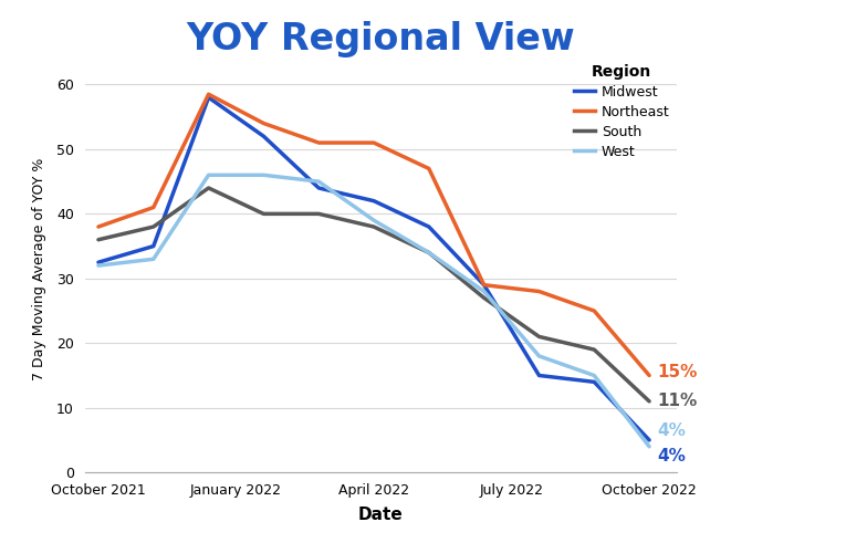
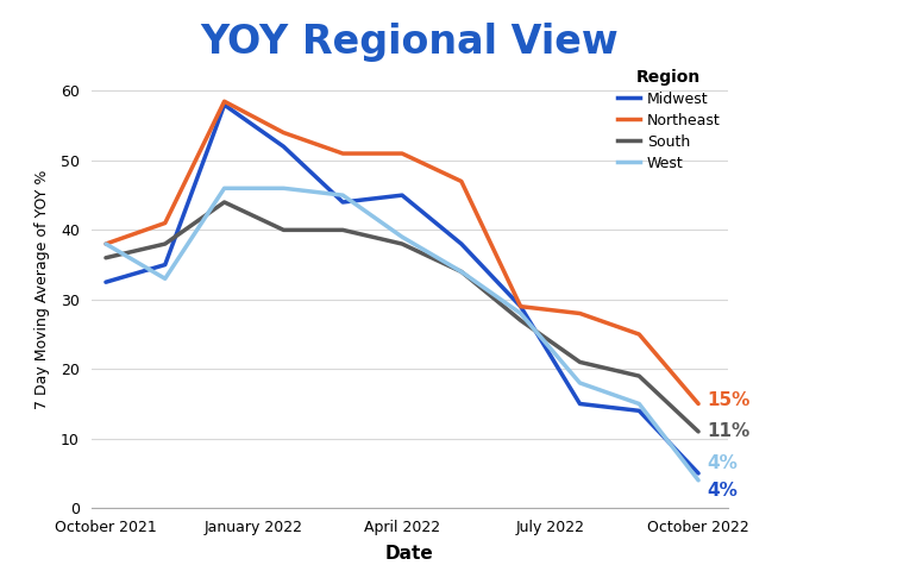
West/October 2021: 32 -> 38
Midwest/April 2022: 42.0 -> 45.0
